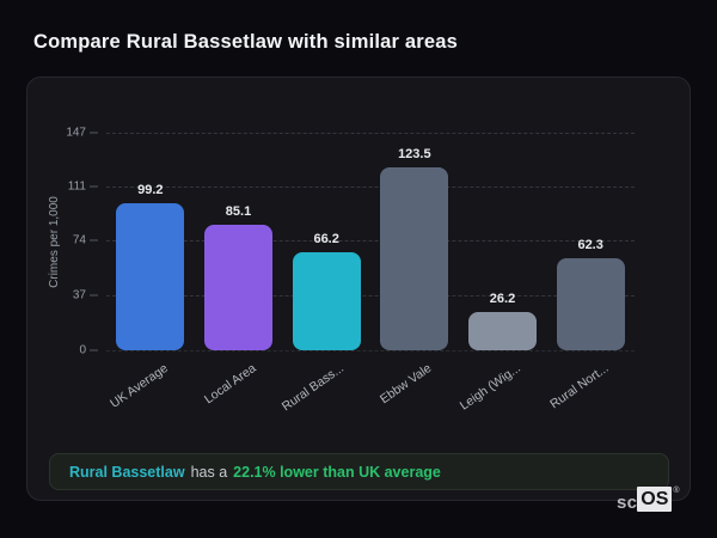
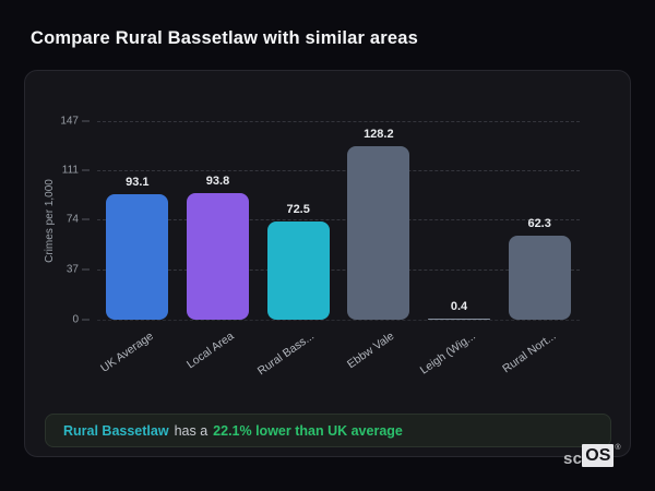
UK Average: 99.2 -> 93.1
Local Area: 85.1 -> 93.8
Rural Bass...: 66.2 -> 72.5
Ebbw Vale: 123.5 -> 128.2
Leigh (Wig...: 26.2 -> 0.4
